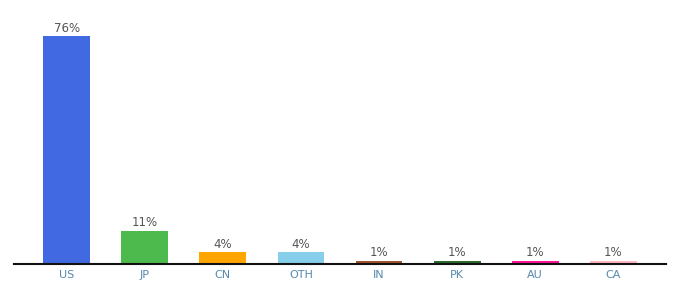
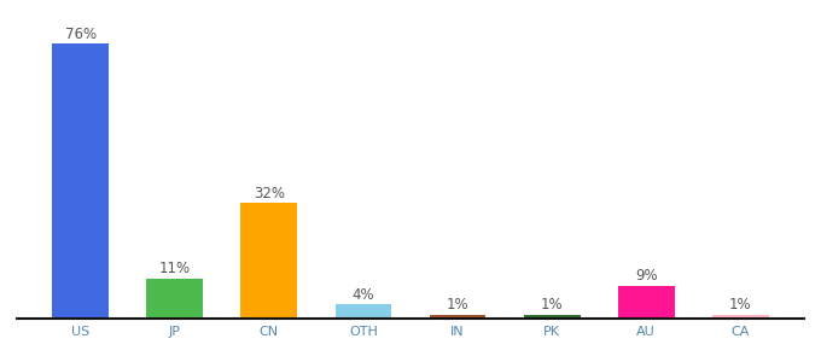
CN: 4% -> 32%
AU: 1% -> 9%
